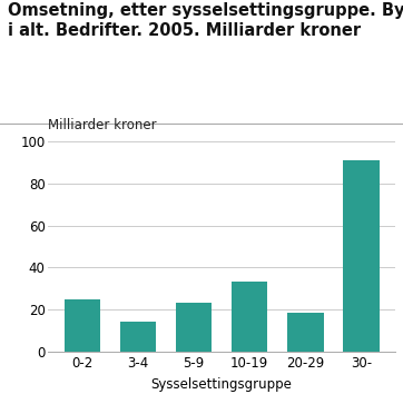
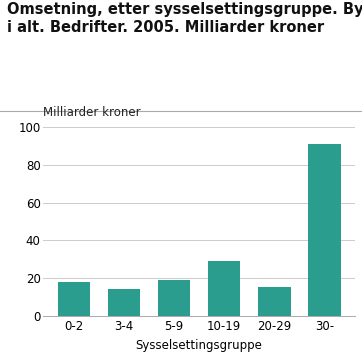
0-2: 25 -> 18
5-9: 23 -> 19
10-19: 34 -> 29
20-29: 18 -> 15
